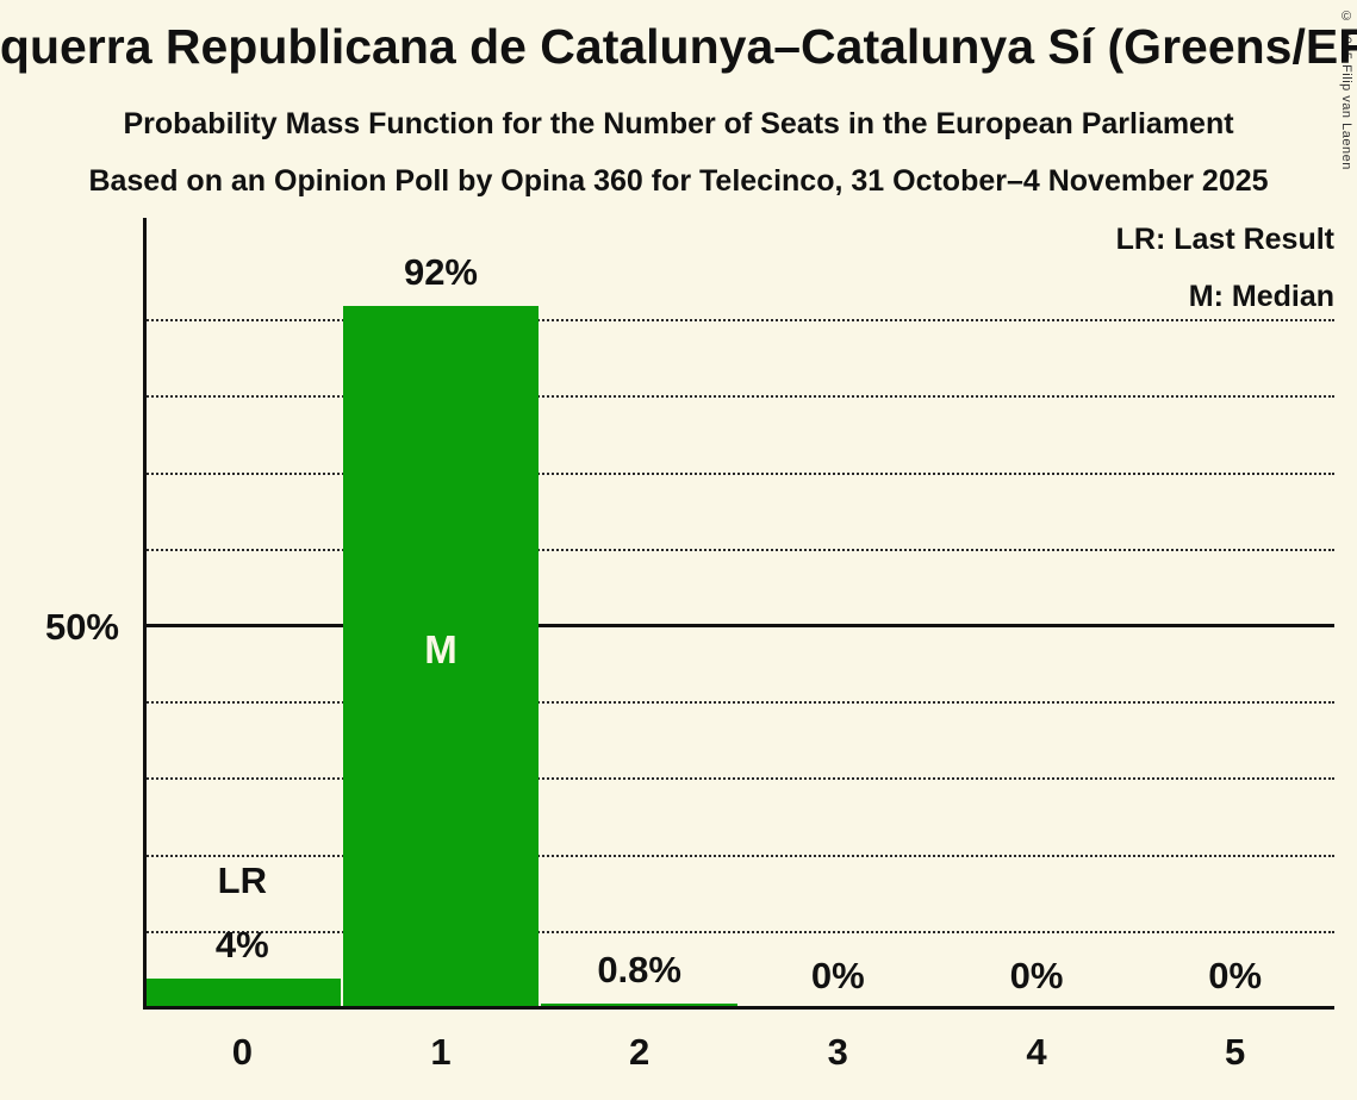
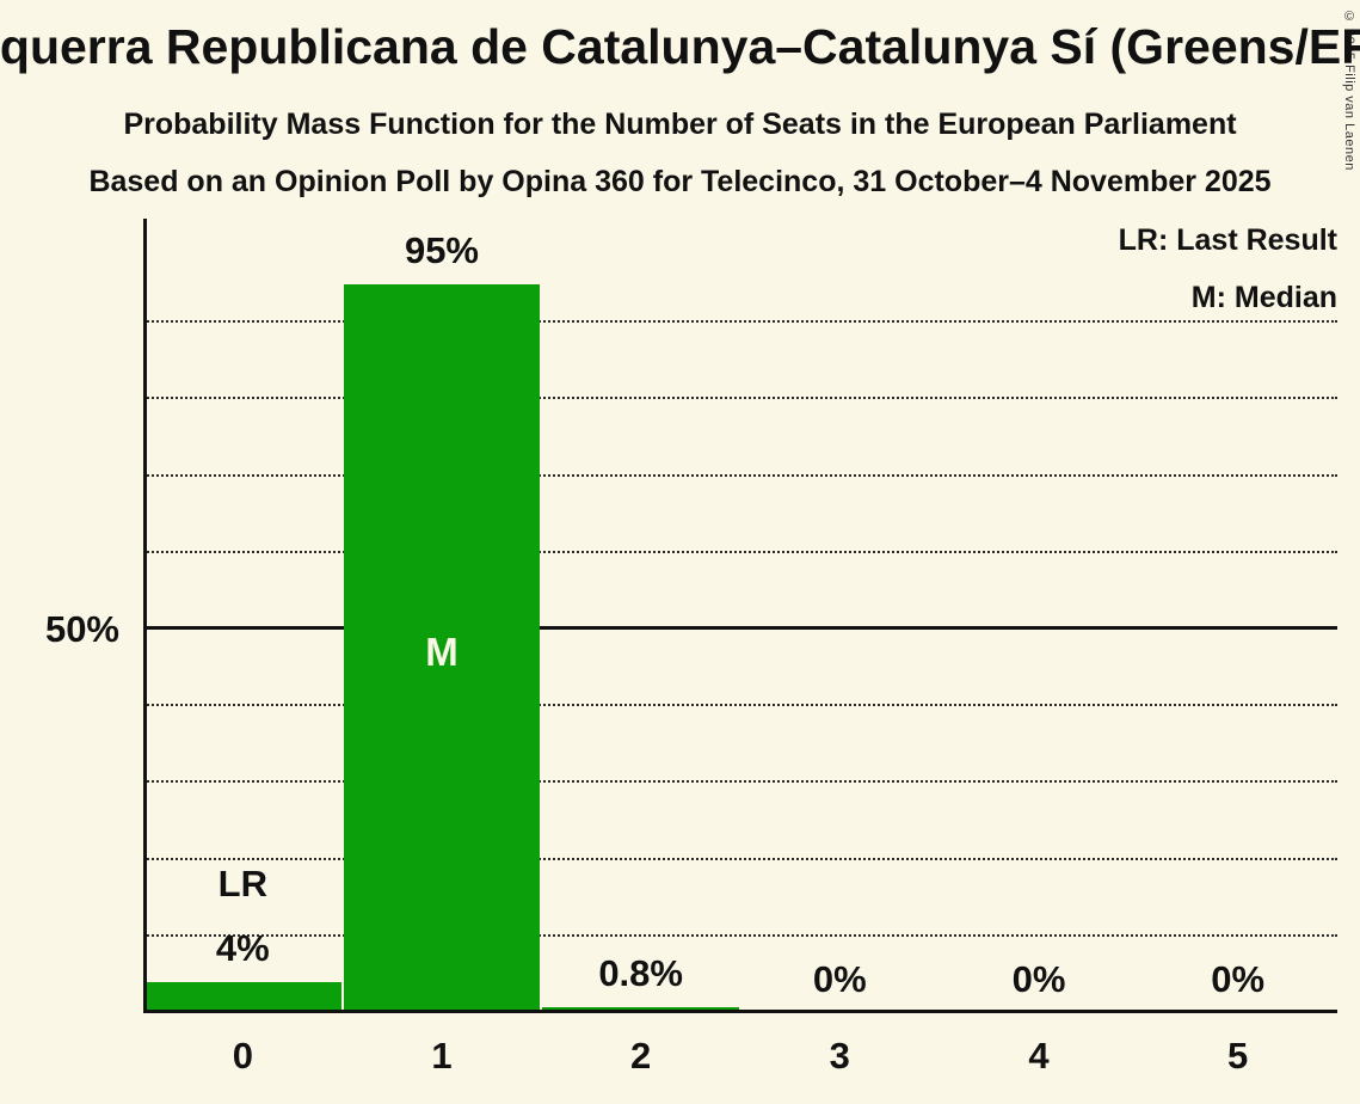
1: 92% -> 95%
